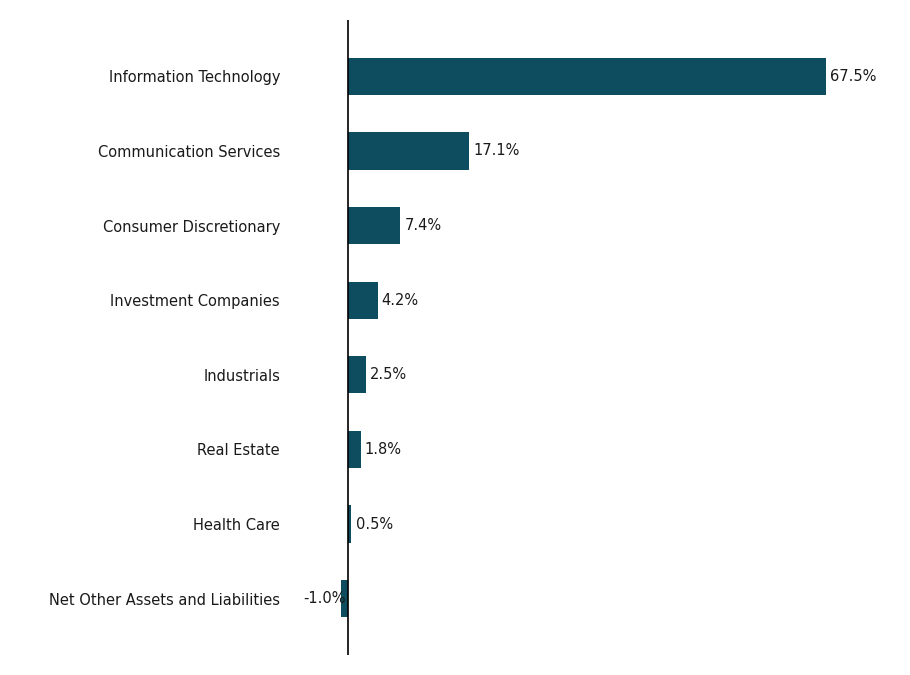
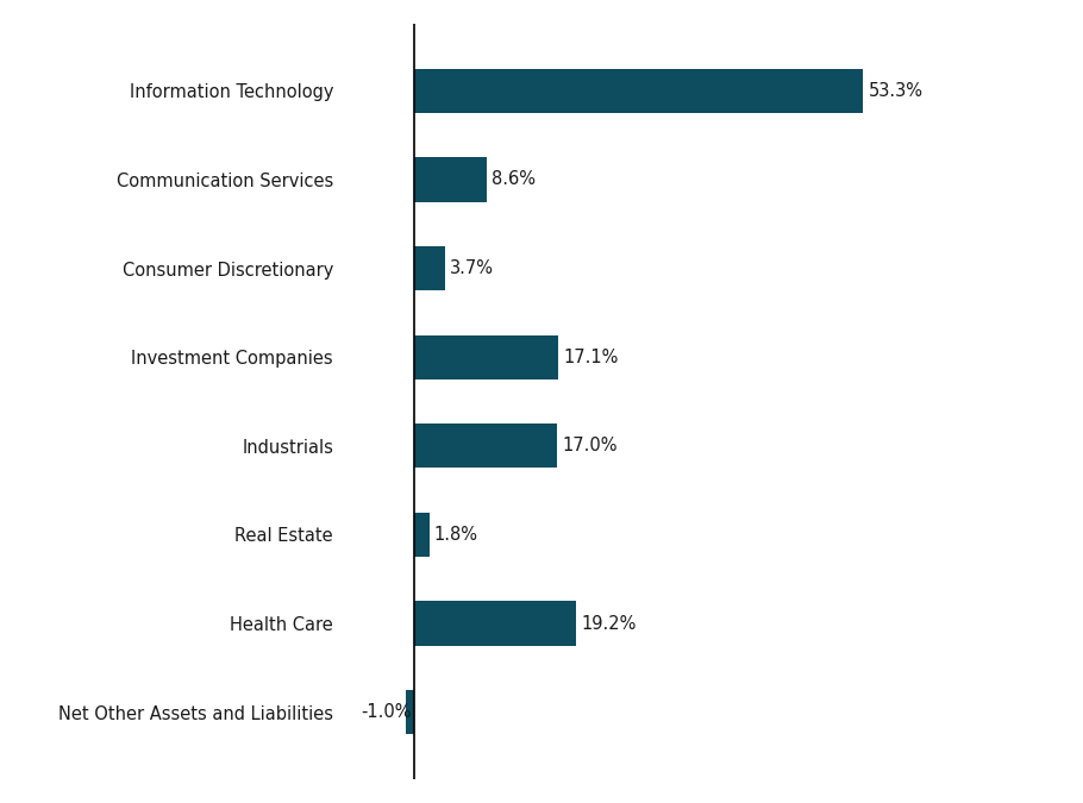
Information Technology: 67.5% -> 53.3%
Communication Services: 17.1% -> 8.6%
Consumer Discretionary: 7.4% -> 3.7%
Investment Companies: 4.2% -> 17.1%
Industrials: 2.5% -> 17.0%
Health Care: 0.5% -> 19.2%
